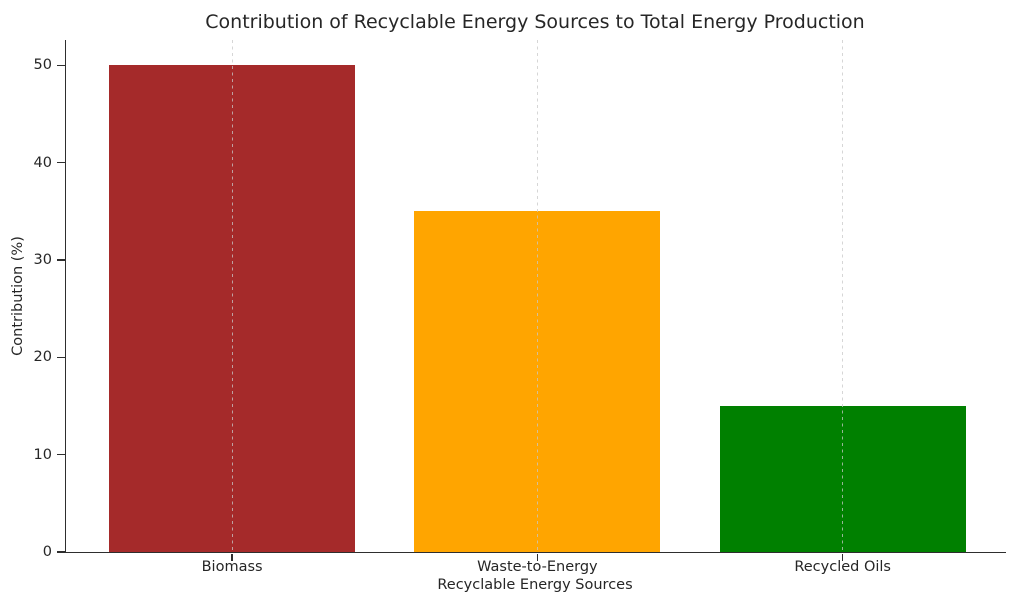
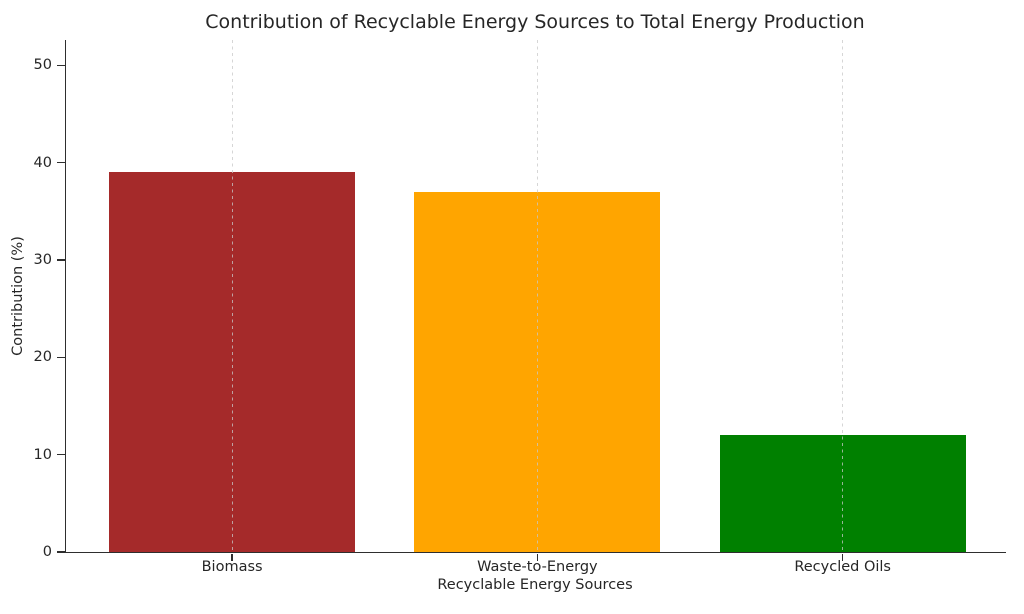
Biomass: 50 -> 39
Waste-to-Energy: 35 -> 37
Recycled Oils: 15 -> 12
